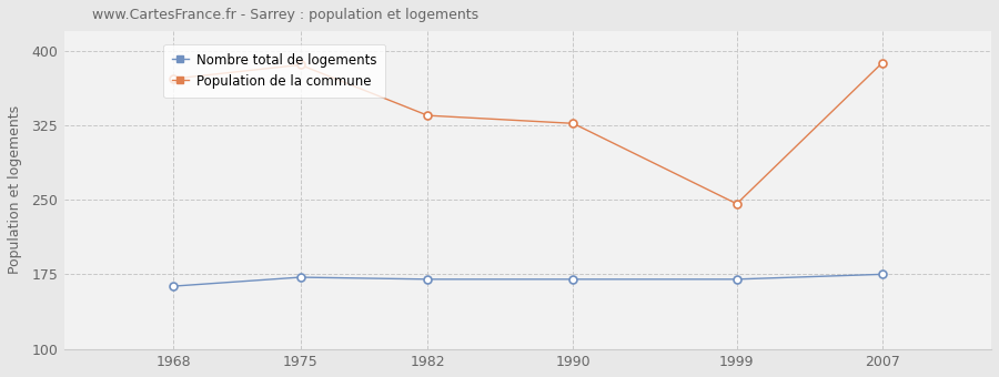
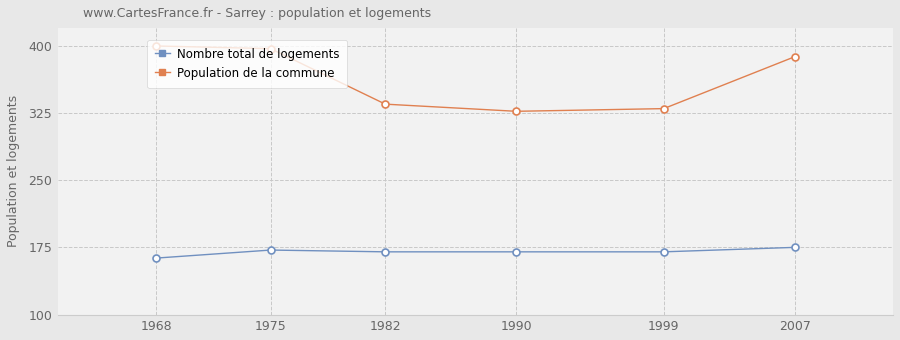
Population de la commune/1968: 372 -> 400
Population de la commune/1975: 386 -> 397
Population de la commune/1999: 246 -> 330
